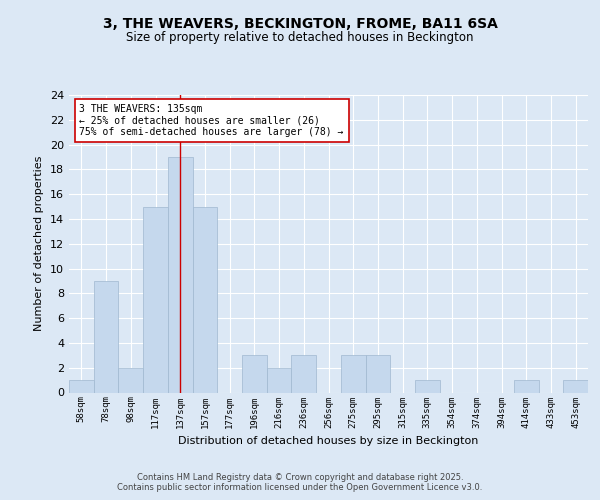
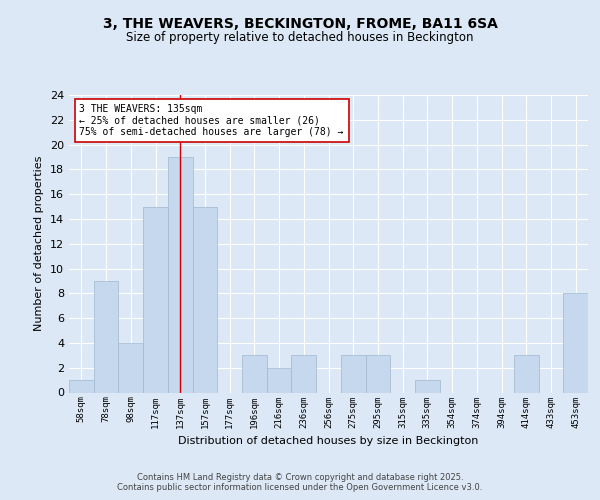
98sqm: 2 -> 4
414sqm: 1 -> 3
453sqm: 1 -> 8
